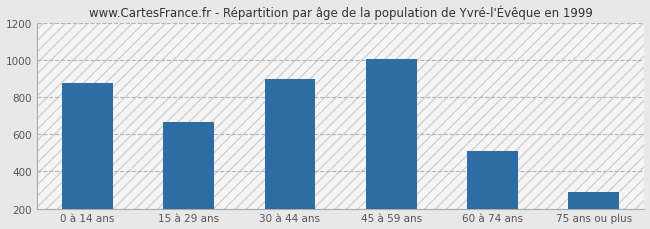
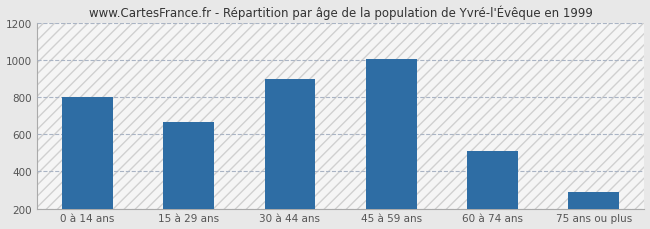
0 à 14 ans: 880 -> 800
